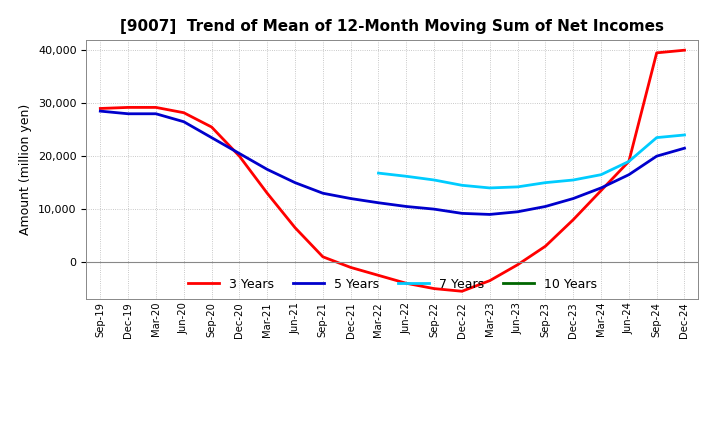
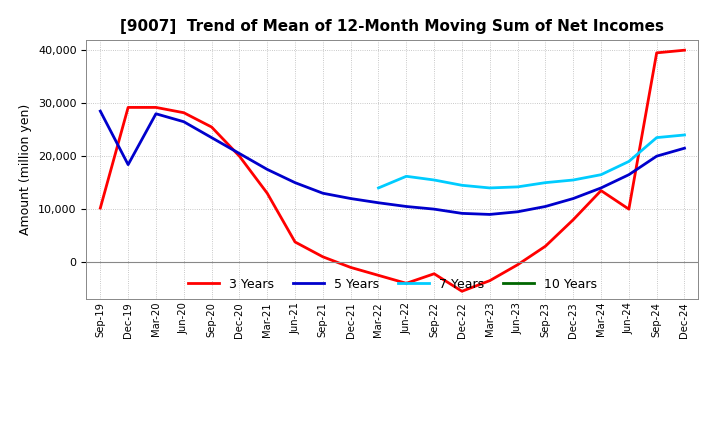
3 Years/Sep-19: 29,000 -> 10,200
5 Years/Dec-19: 28,000 -> 18,400
3 Years/Jun-21: 6,500 -> 3,800
7 Years/Mar-22: 16,800 -> 14,000
3 Years/Sep-22: -5,000 -> -2,200
3 Years/Jun-24: 19,000 -> 10,000
